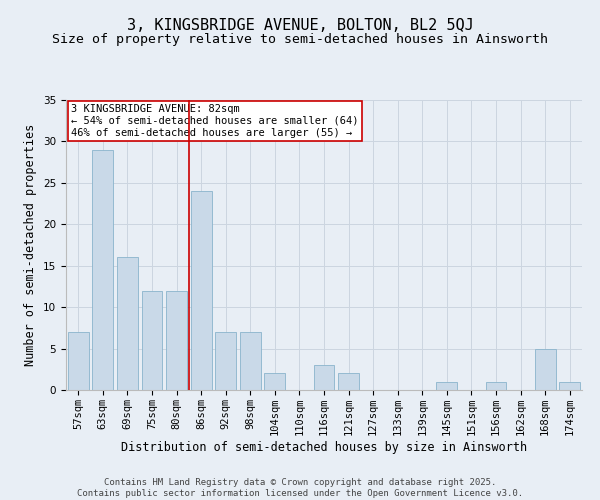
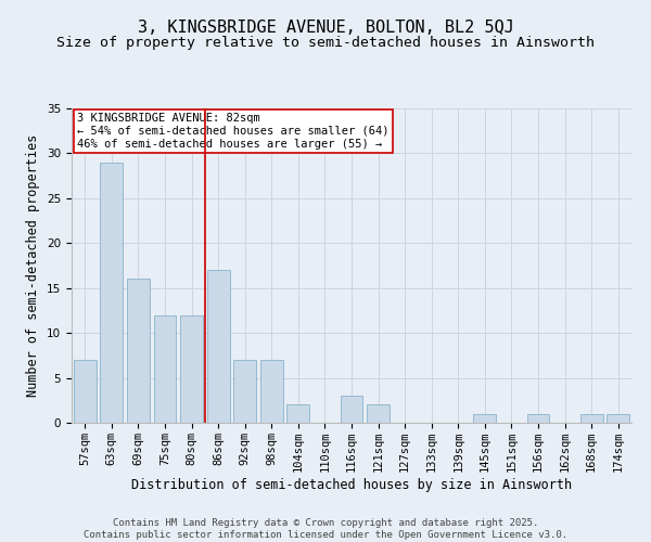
86sqm: 24 -> 17
168sqm: 5 -> 1
